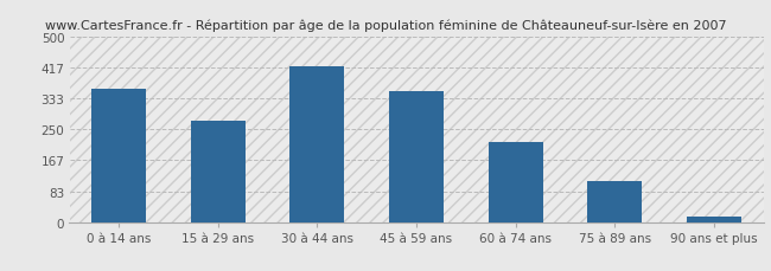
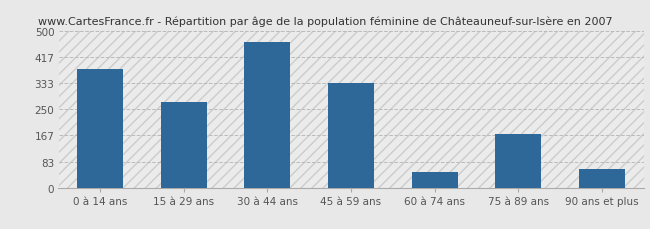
0 à 14 ans: 360 -> 380
30 à 44 ans: 420 -> 465
45 à 59 ans: 355 -> 335
60 à 74 ans: 215 -> 50
75 à 89 ans: 110 -> 170
90 ans et plus: 15 -> 60
